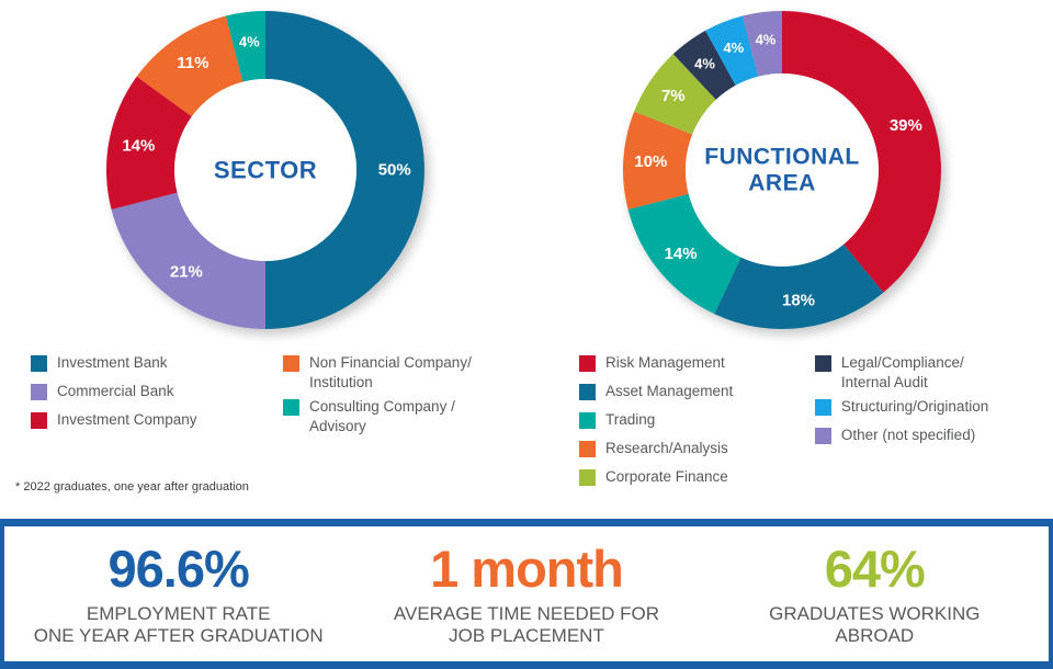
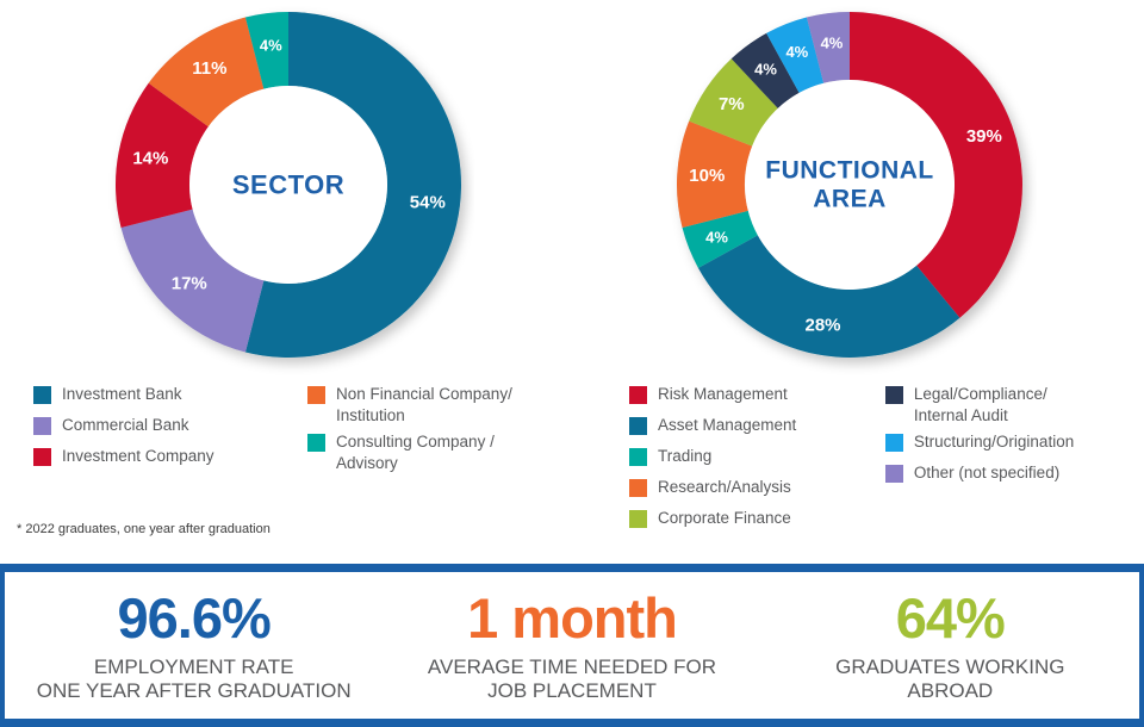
SECTOR/Investment Bank: 50% -> 54%
SECTOR/Commercial Bank: 21% -> 17%
FUNCTIONAL AREA/Asset Management: 18% -> 28%
FUNCTIONAL AREA/Trading: 14% -> 4%
